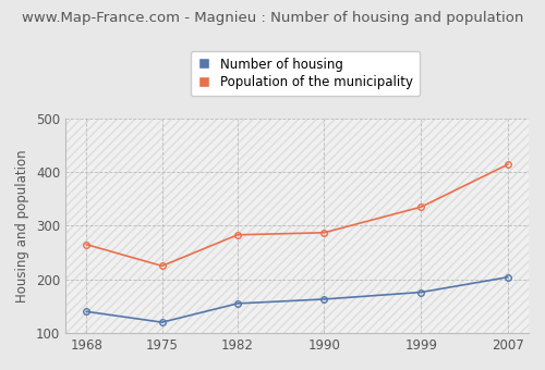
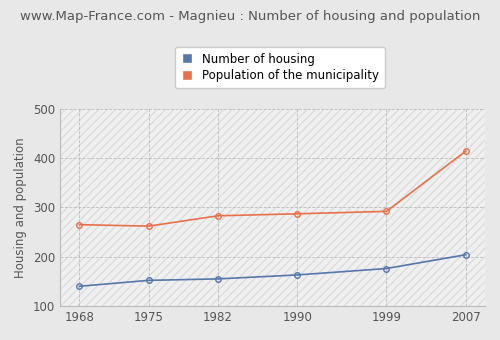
Number of housing/1975: 120 -> 152
Population of the municipality/1975: 225 -> 262
Population of the municipality/1999: 335 -> 292
